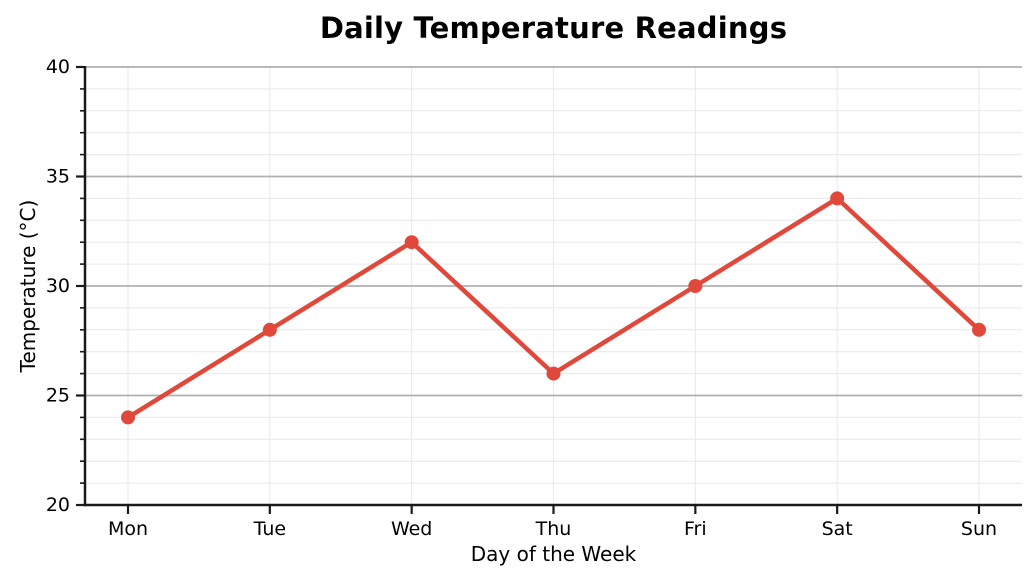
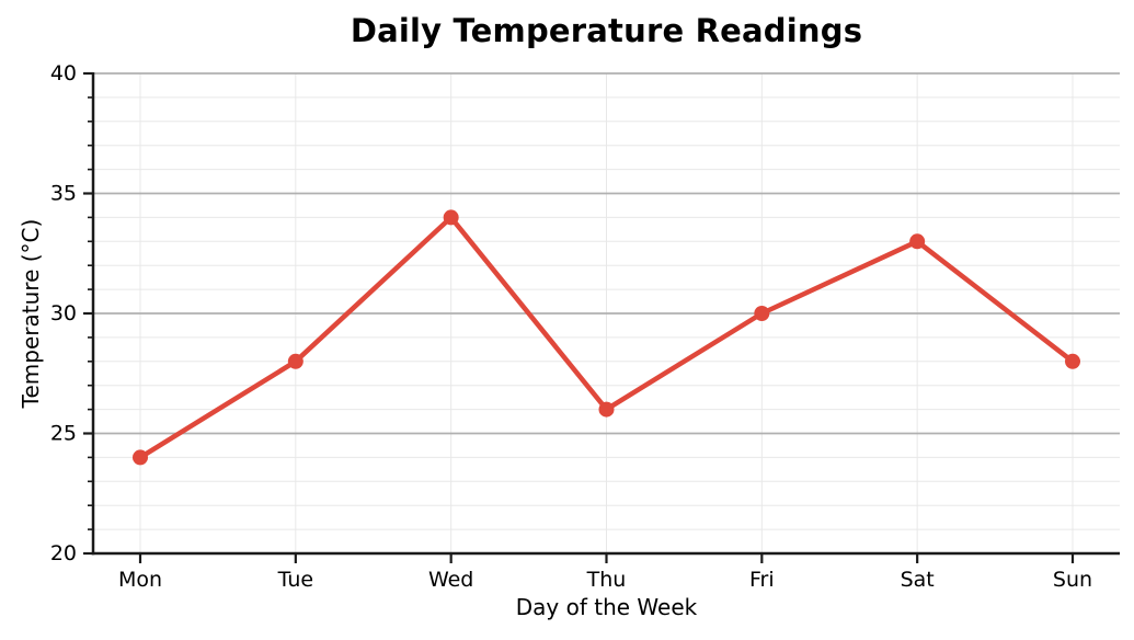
Wed: 32 -> 34
Sat: 34 -> 33
